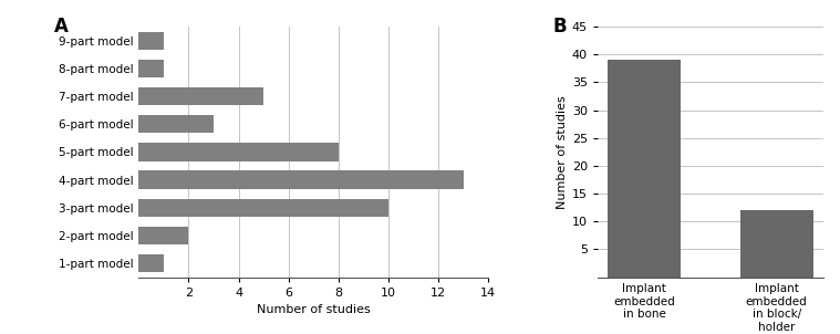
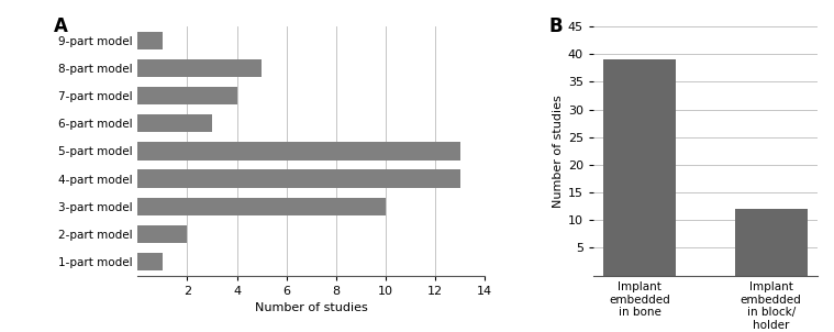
8-part model: 1 -> 5
7-part model: 5 -> 4
5-part model: 8 -> 13
